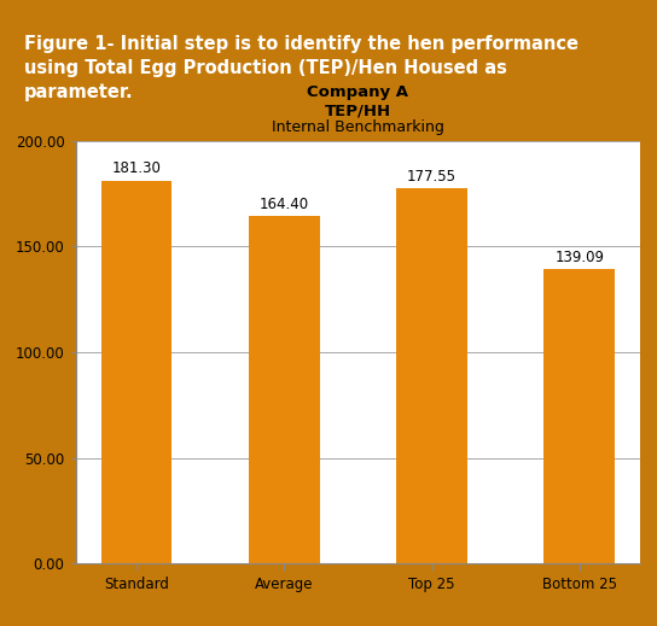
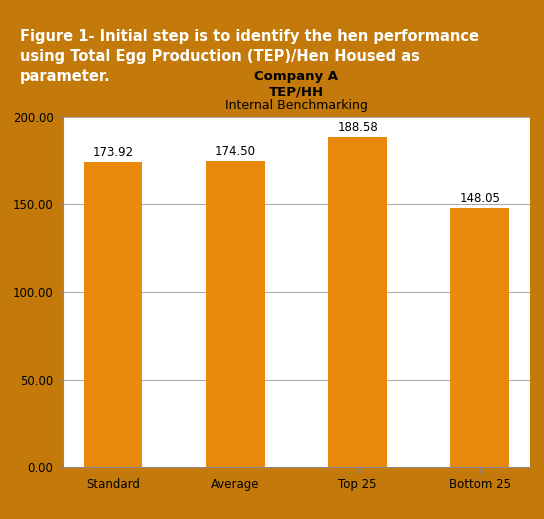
Standard: 181.30 -> 173.92
Average: 164.40 -> 174.50
Top 25: 177.55 -> 188.58
Bottom 25: 139.09 -> 148.05
